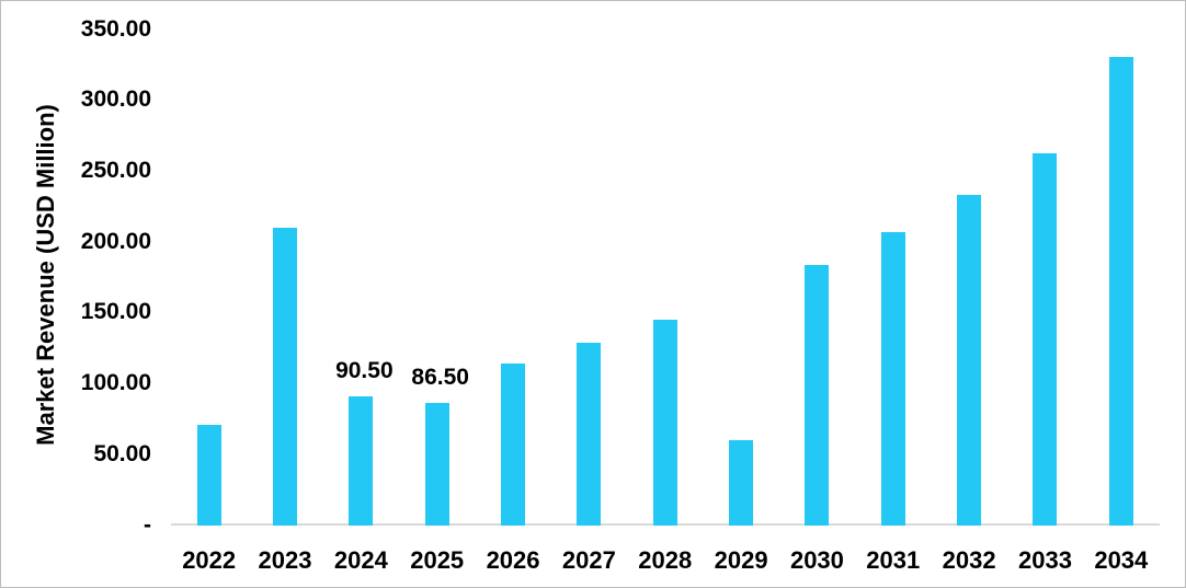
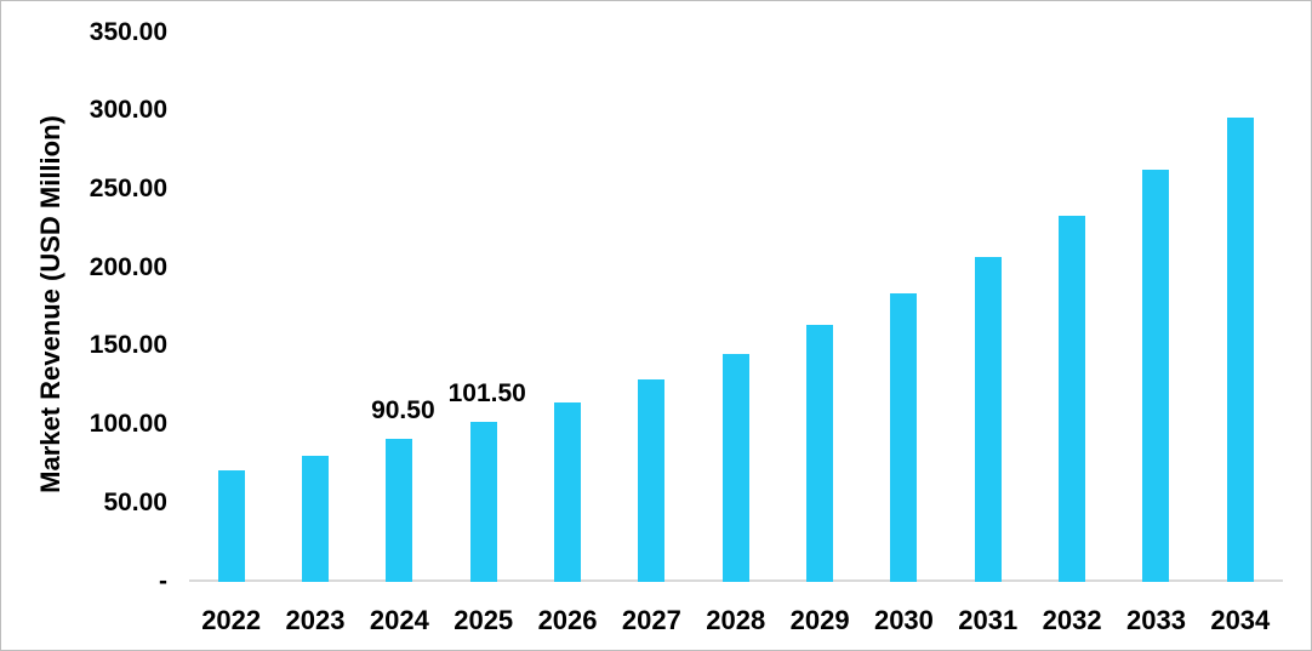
2023: 210 -> 80
2025: 86.50 -> 101.50
2029: 60 -> 163
2034: 330 -> 295
